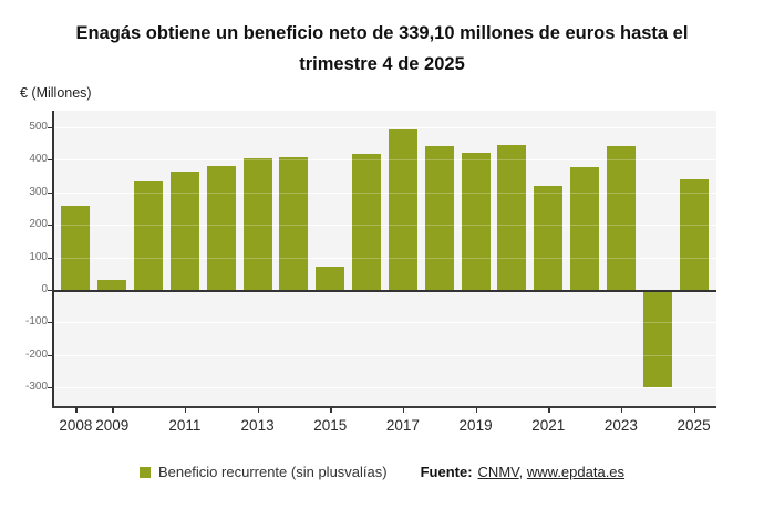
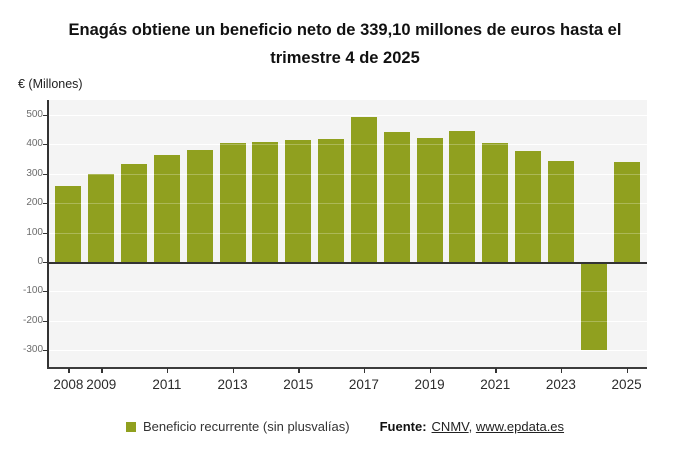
2009: 30 -> 300
2015: 70 -> 410
2021: 320 -> 400
2023: 440 -> 340
